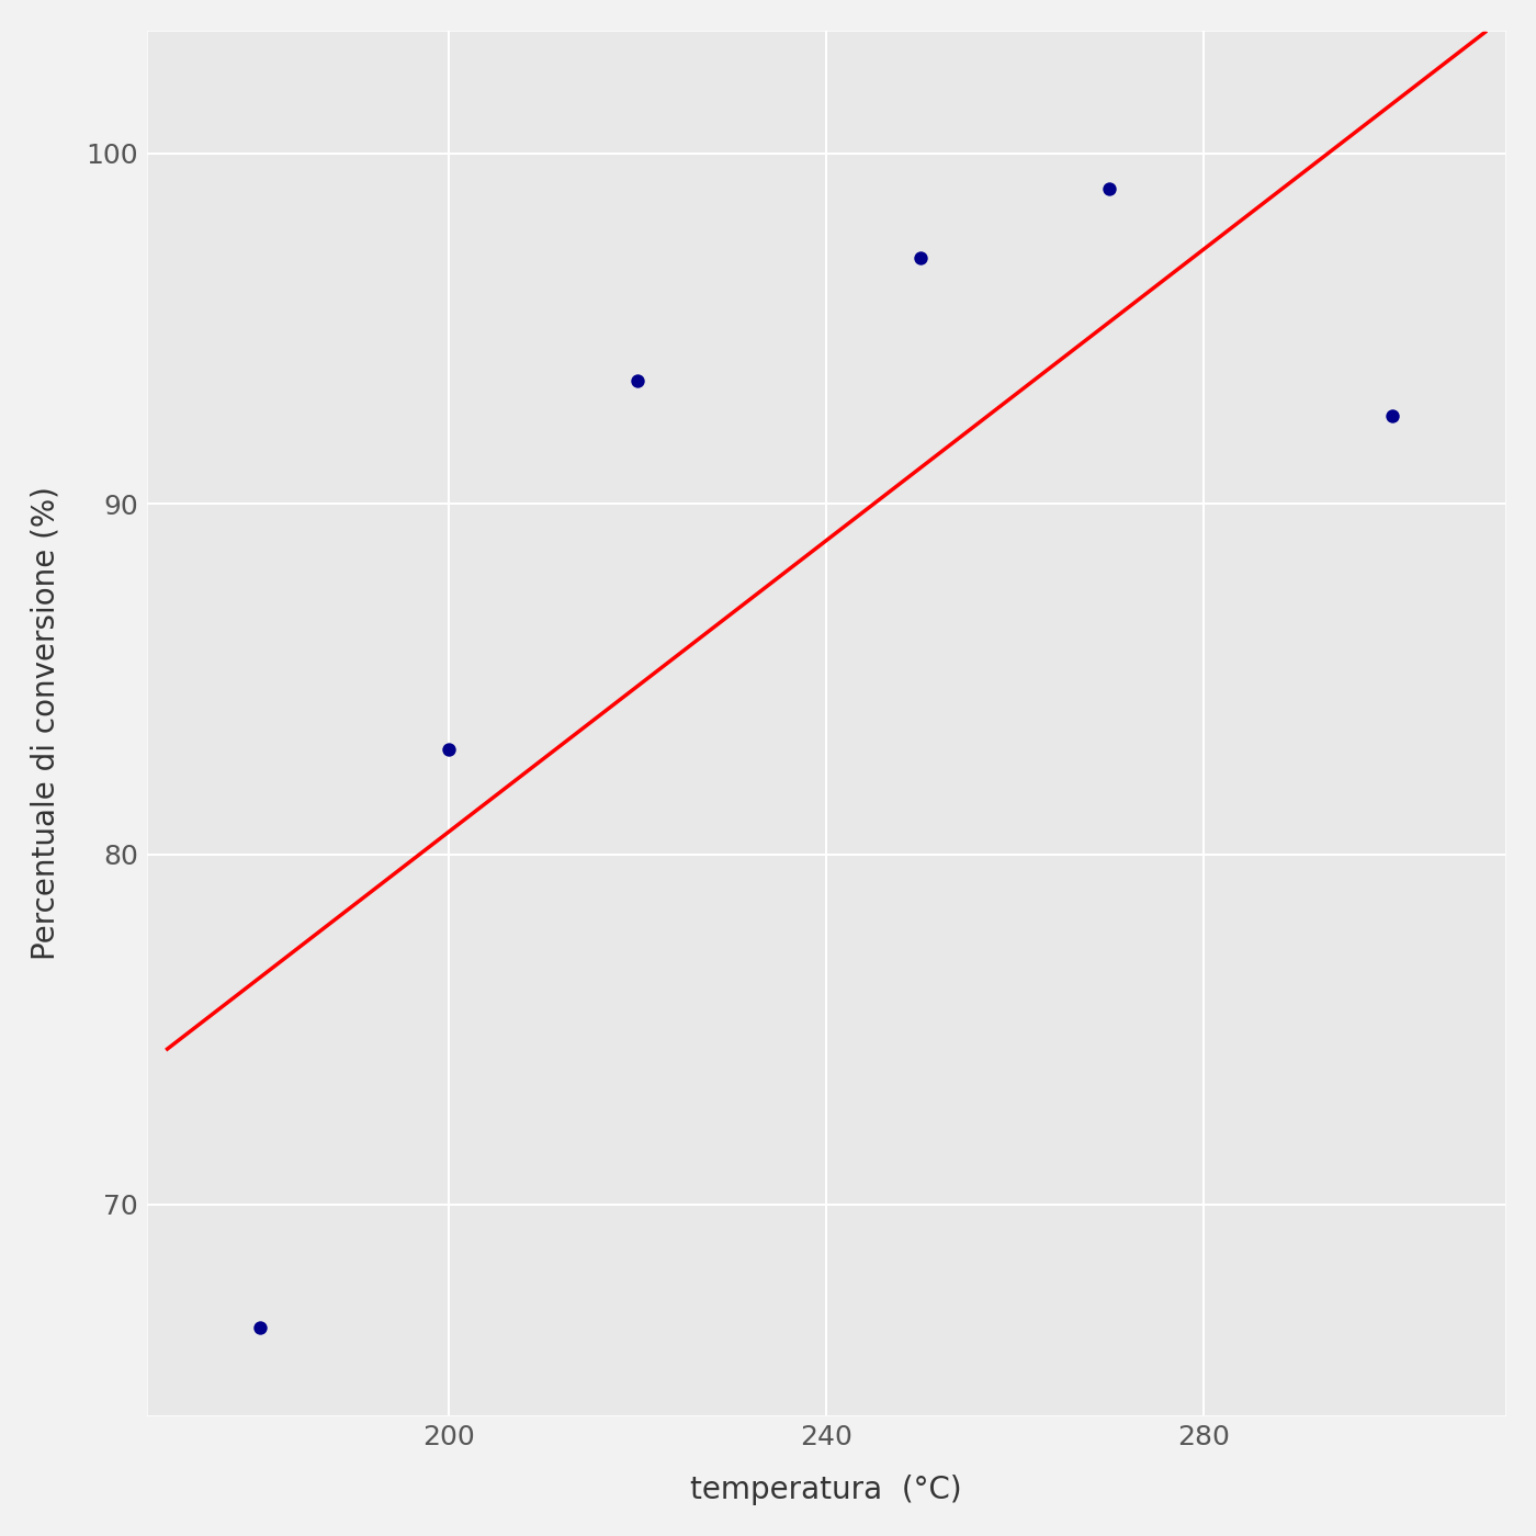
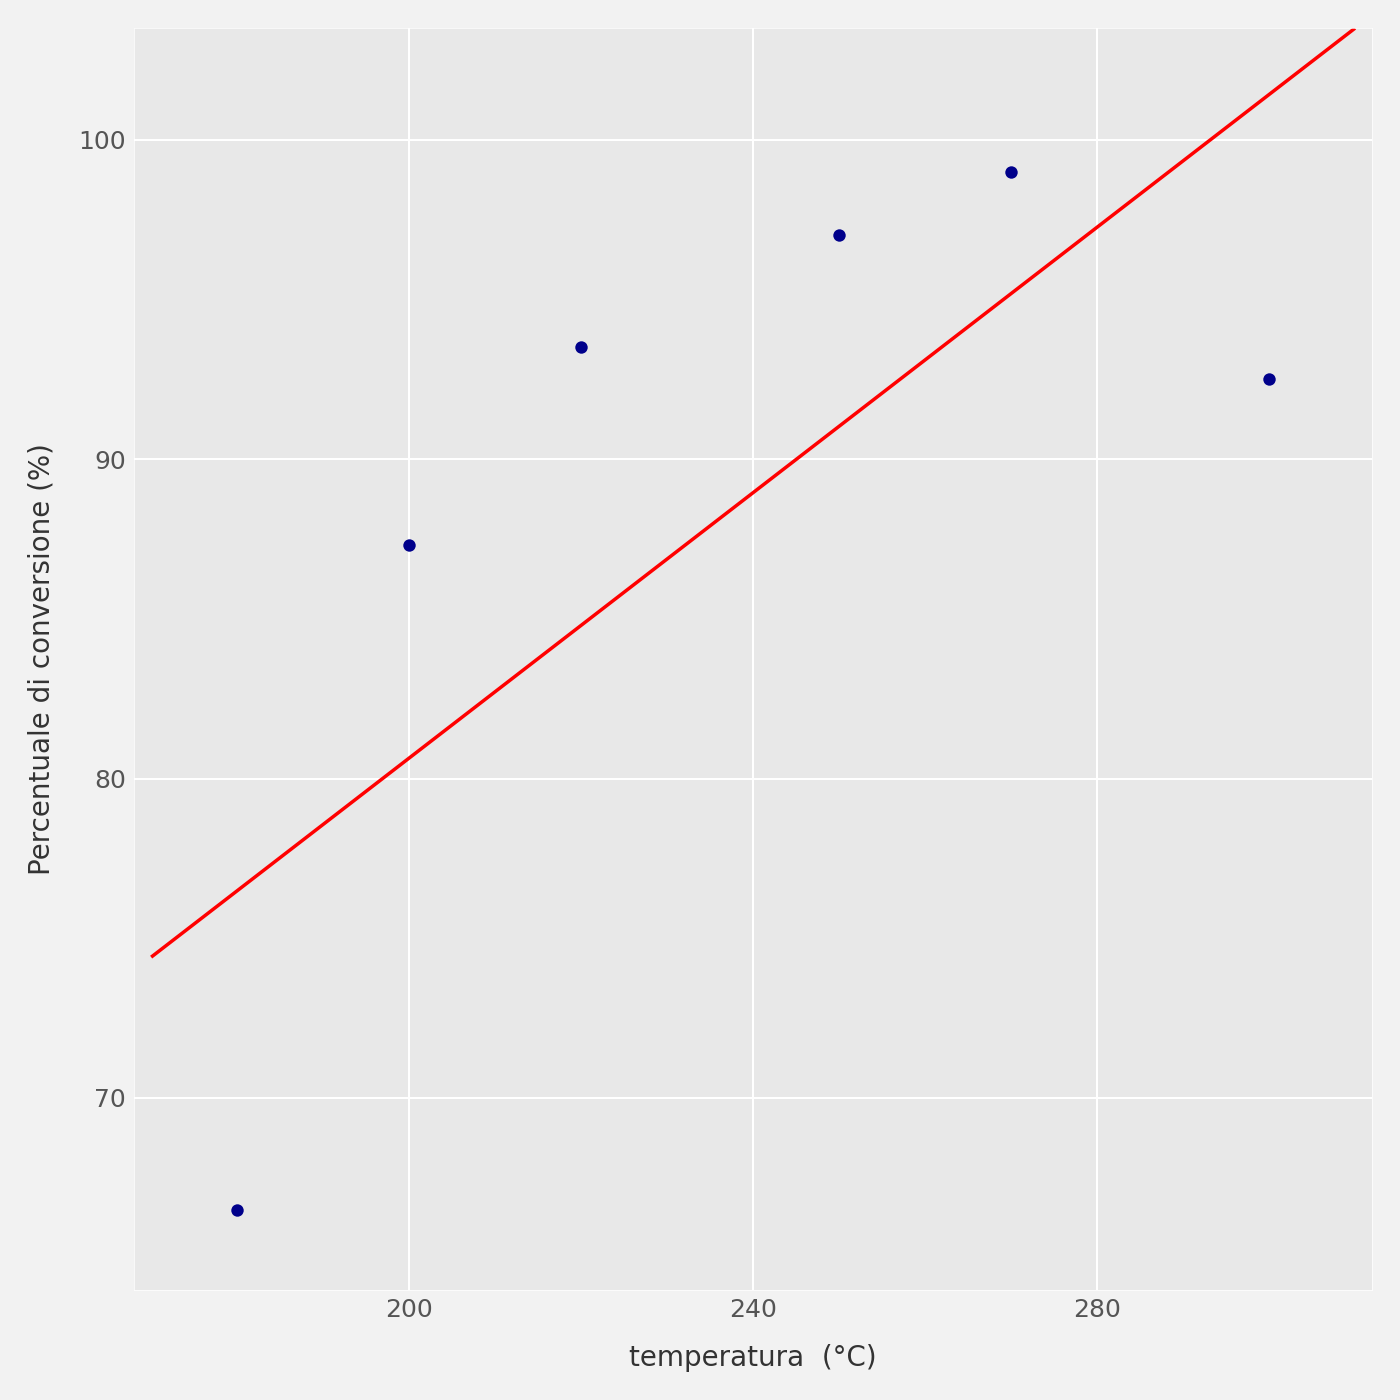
200: 83.0 -> 87.3
